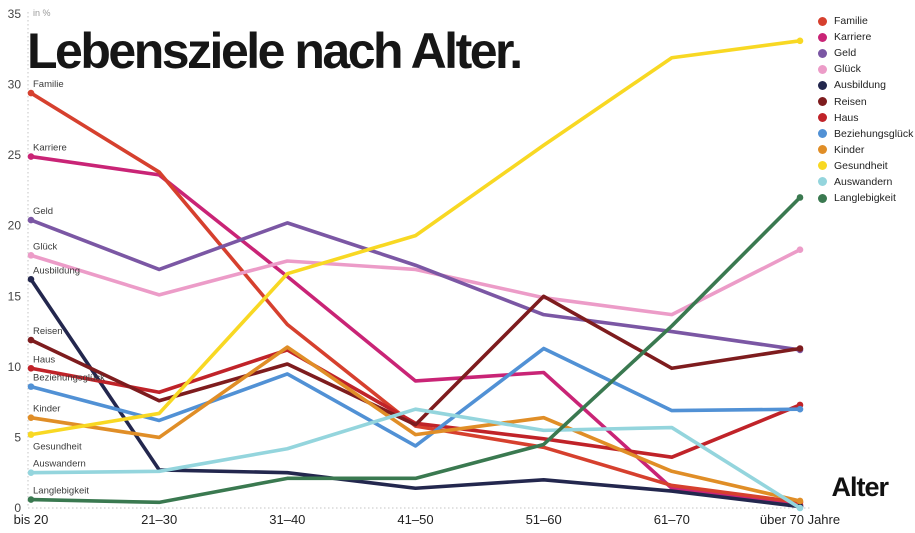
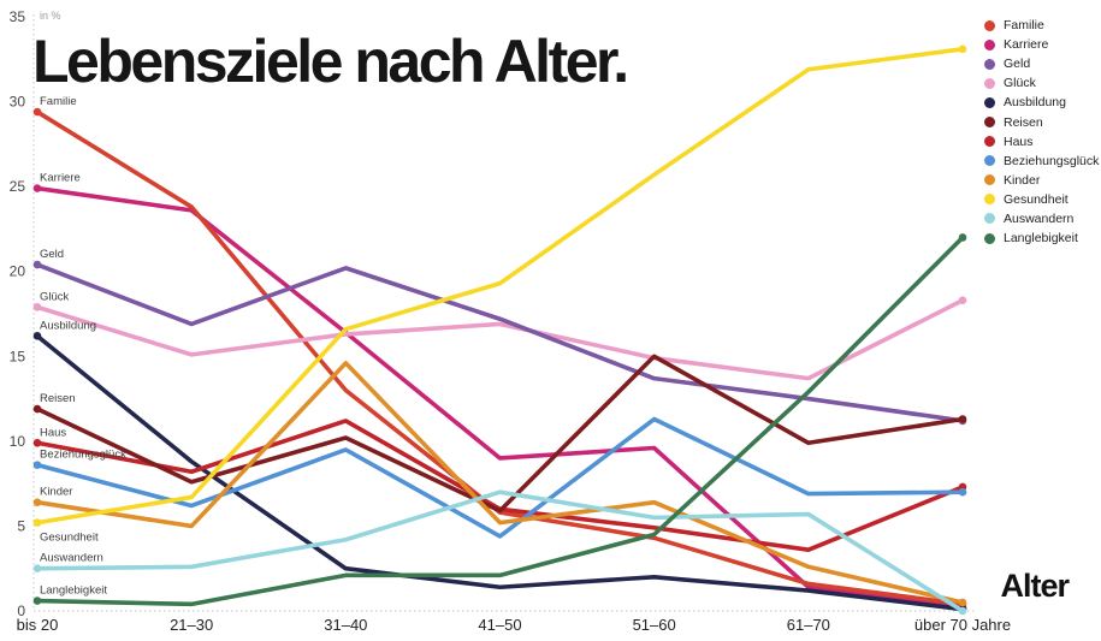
Ausbildung/21–30: 2.7 -> 8.8
Glück/31–40: 17.5 -> 16.3
Kinder/31–40: 11.4 -> 14.6
